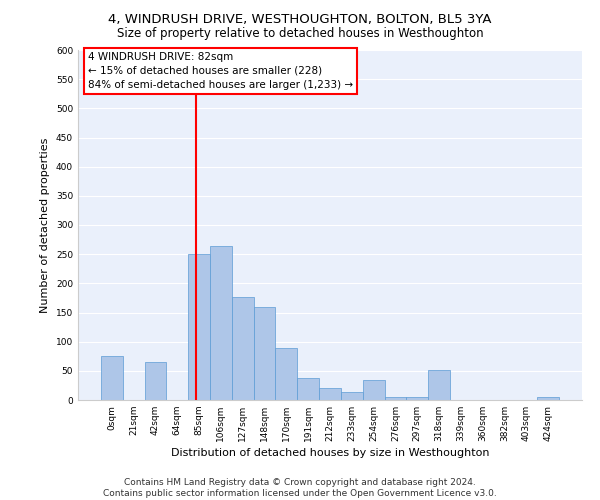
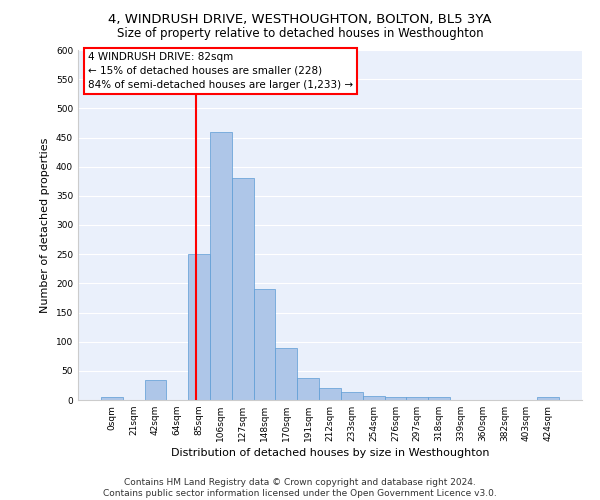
0sqm: 76 -> 5
42sqm: 66 -> 35
106sqm: 264 -> 460
127sqm: 176 -> 380
148sqm: 160 -> 190
254sqm: 34 -> 7
318sqm: 52 -> 6
